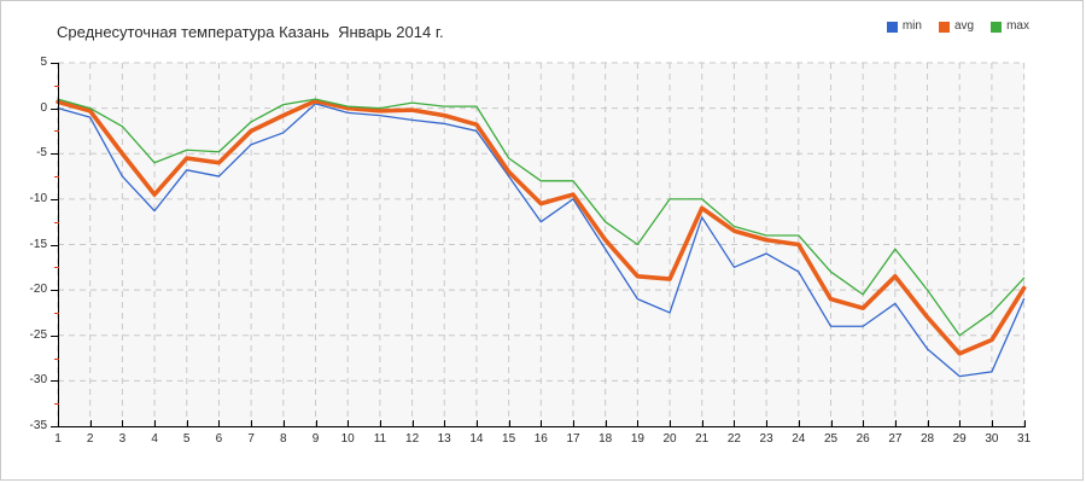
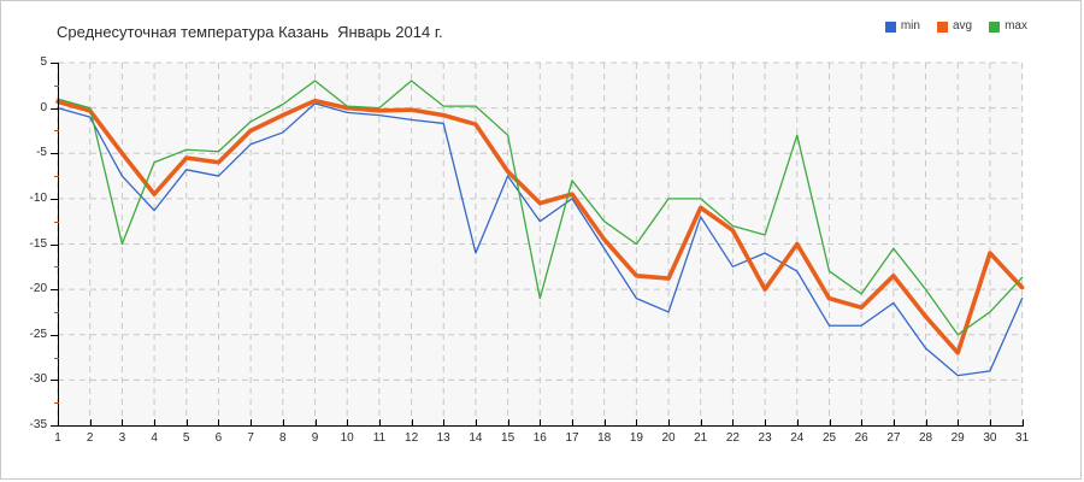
max/3: -2 -> -15
max/9: 1 -> 3
max/12: 1 -> 3
min/14: -2 -> -16
max/15: -6 -> -3
max/16: -8 -> -21
avg/23: -14 -> -20
max/24: -14 -> -3
avg/30: -26 -> -16
